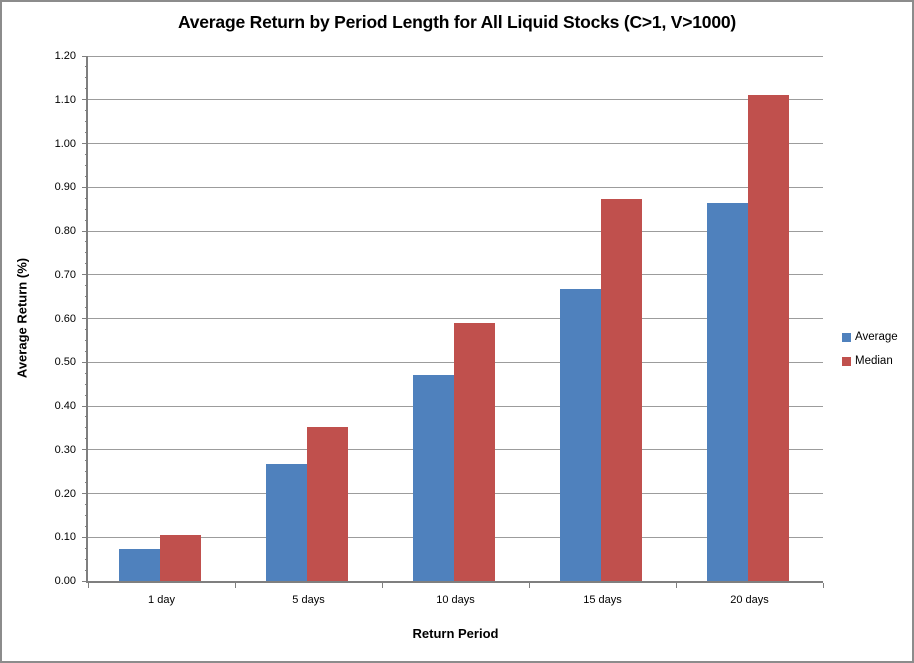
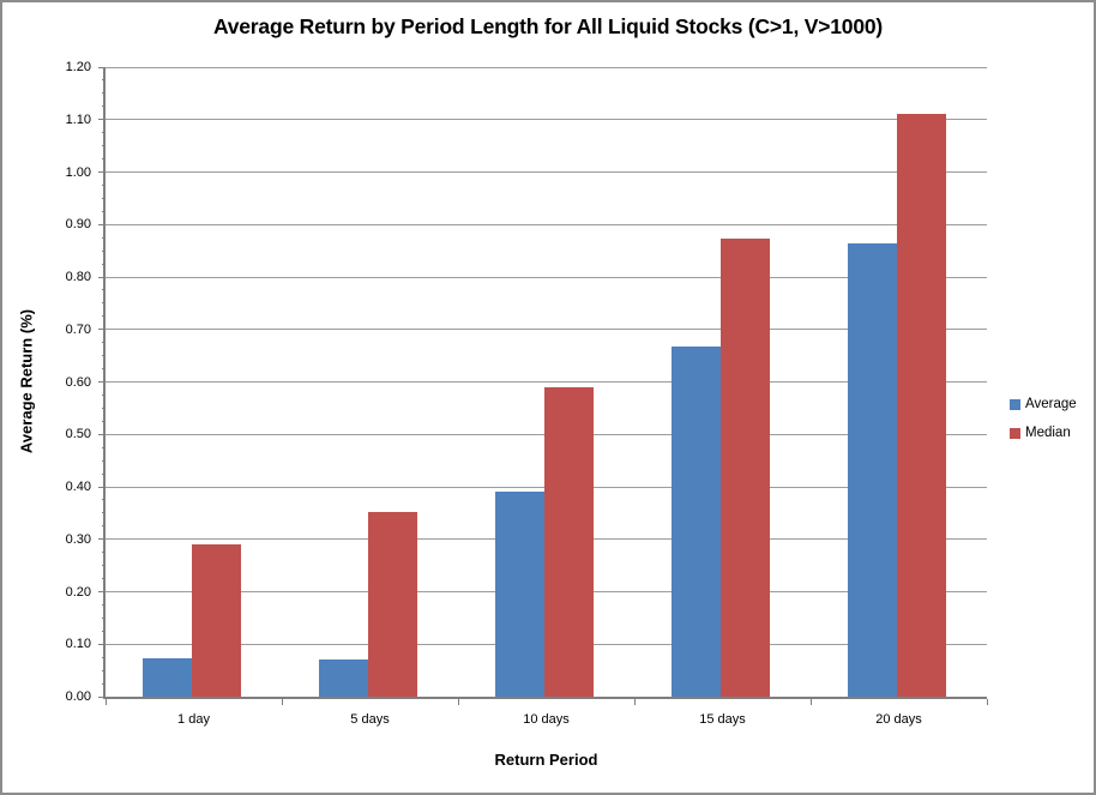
Median/1 day: 0.11 -> 0.29
Average/5 days: 0.27 -> 0.07
Average/10 days: 0.47 -> 0.39
